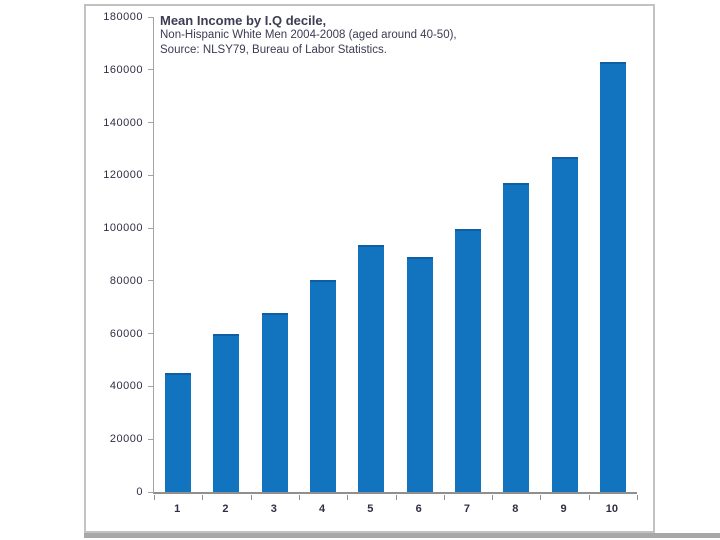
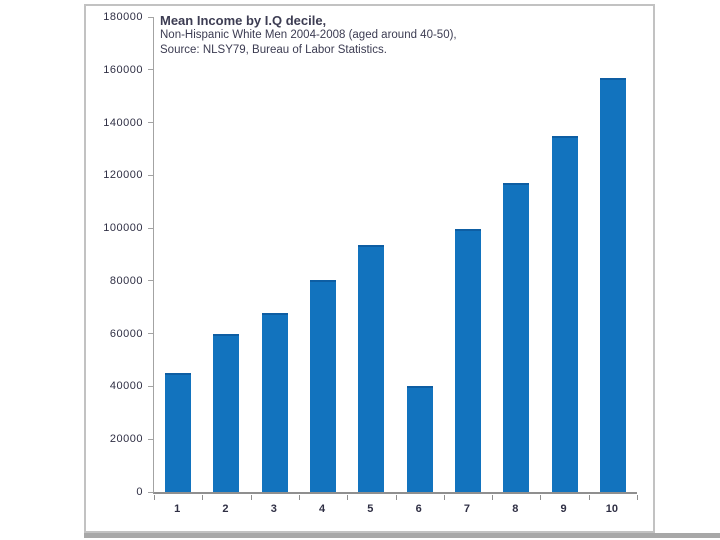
6: 89000 -> 40000
9: 127000 -> 135000
10: 163000 -> 157000
